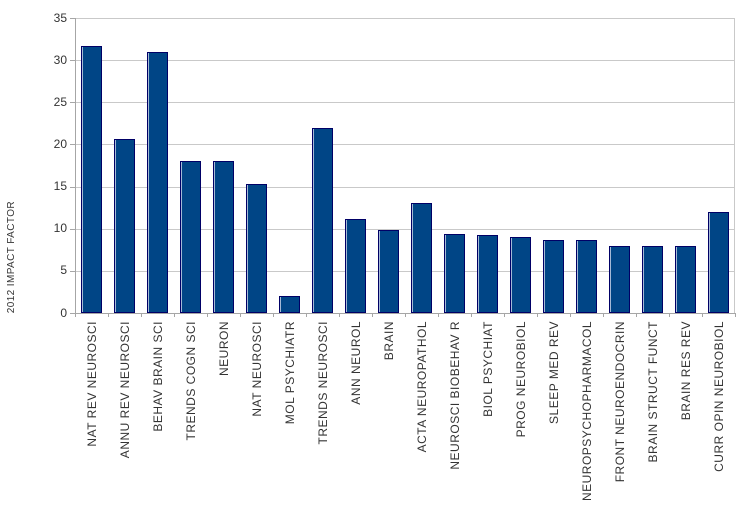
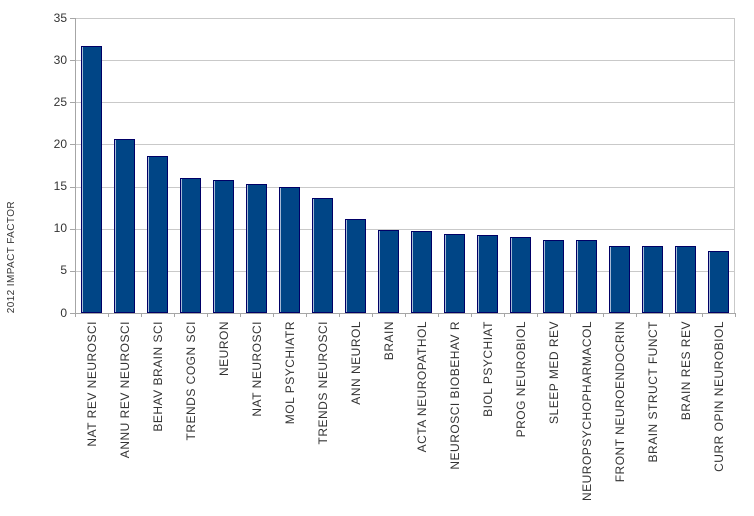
BEHAV BRAIN SCI: 31 -> 19
TRENDS COGN SCI: 18 -> 16
NEURON: 18 -> 16
MOL PSYCHIATR: 2 -> 15
TRENDS NEUROSCI: 22 -> 14
ACTA NEUROPATHOL: 13 -> 10
CURR OPIN NEUROBIOL: 12 -> 7
